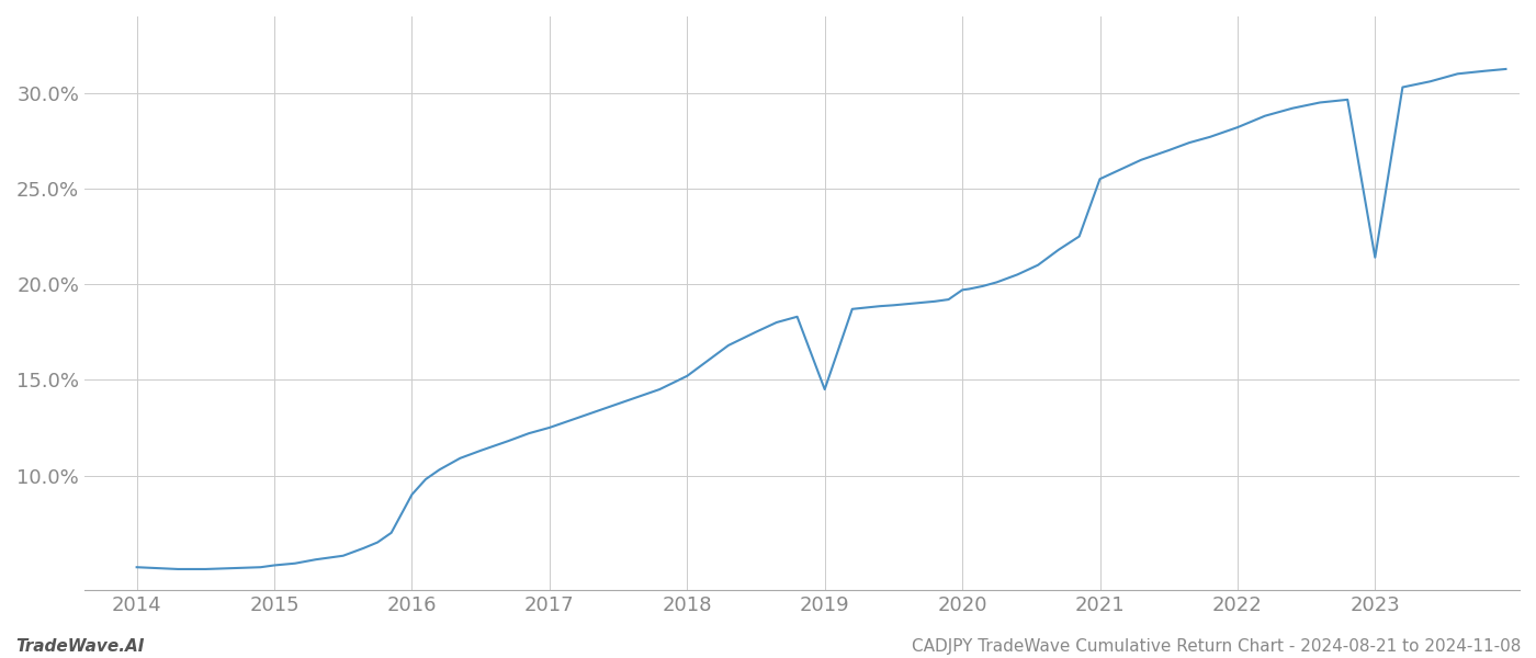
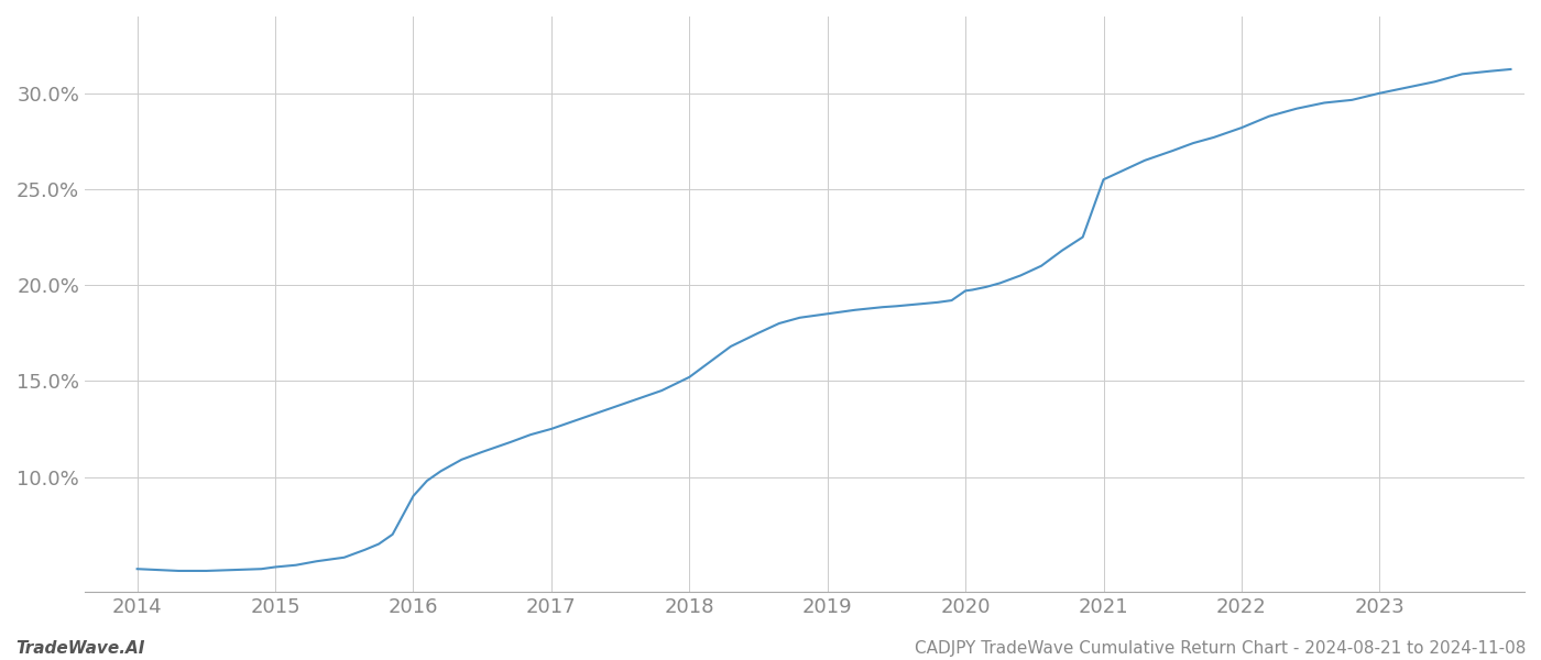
2019: 14.5% -> 18.5%
2023: 21.4% -> 30.0%
